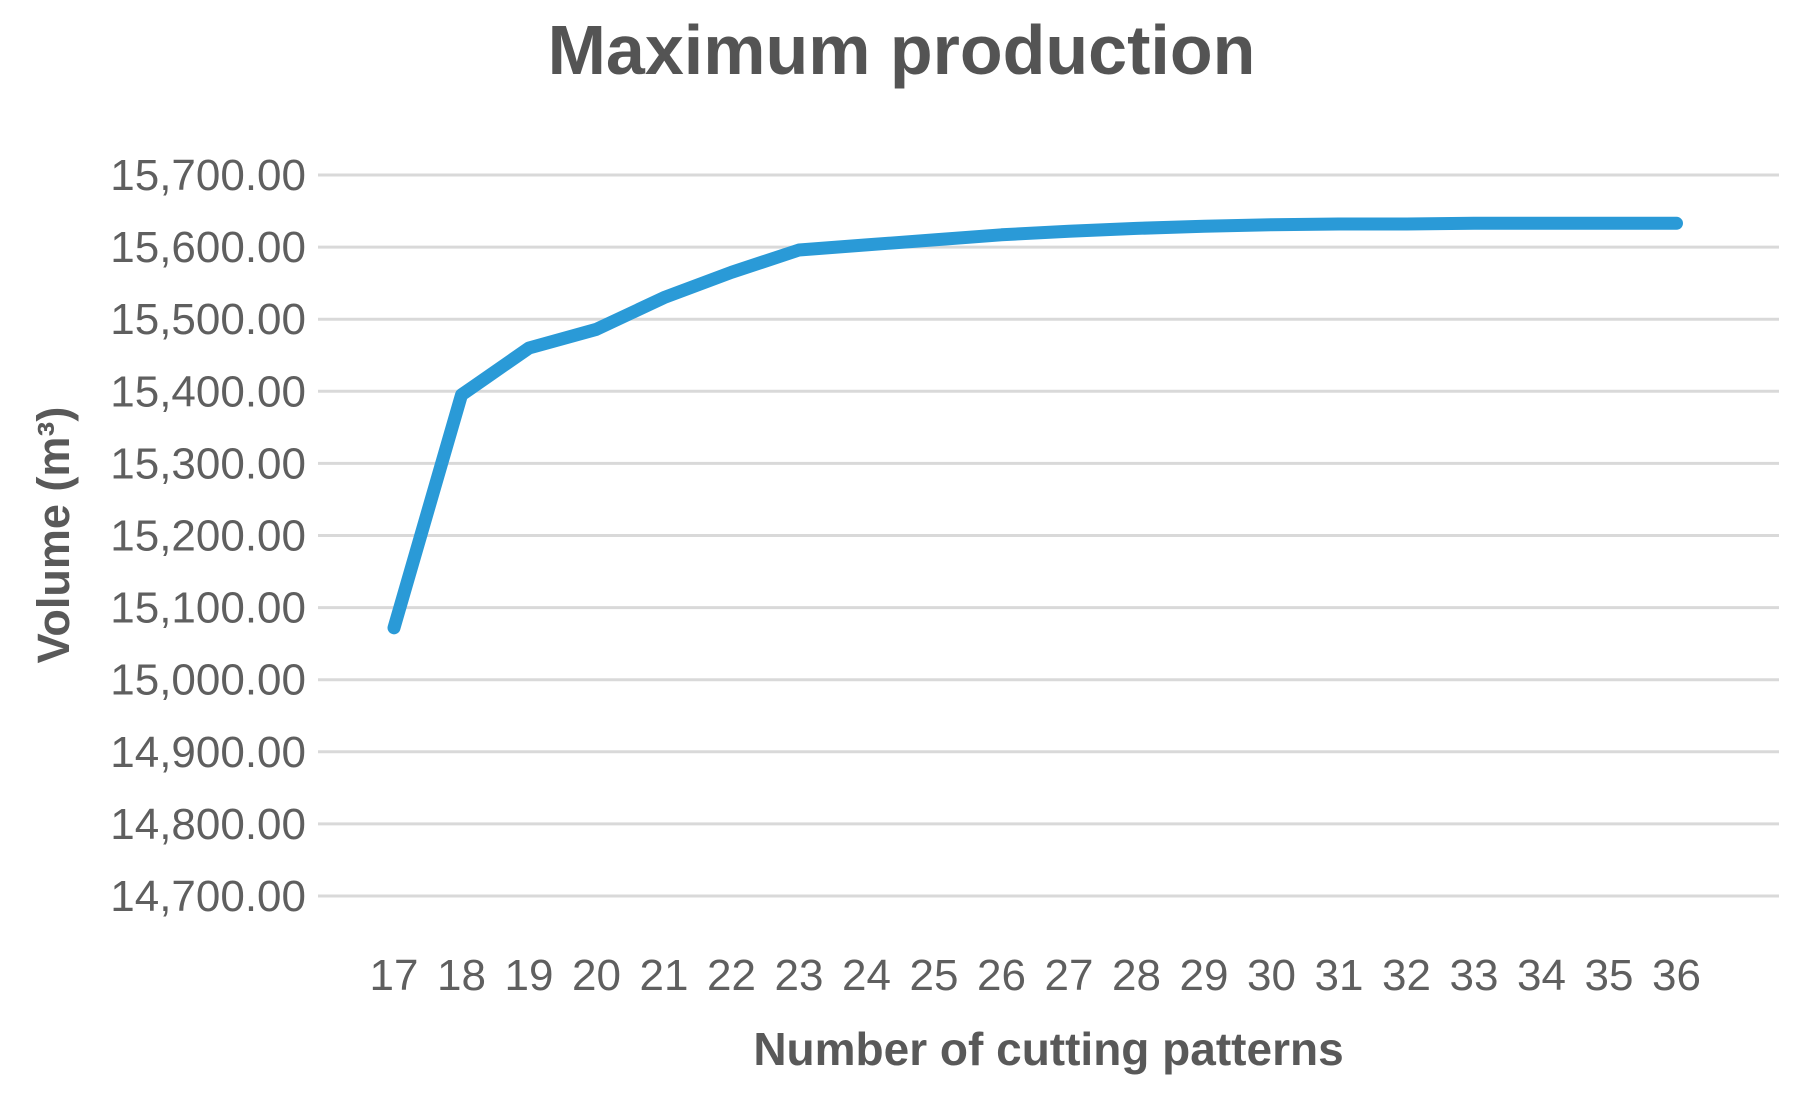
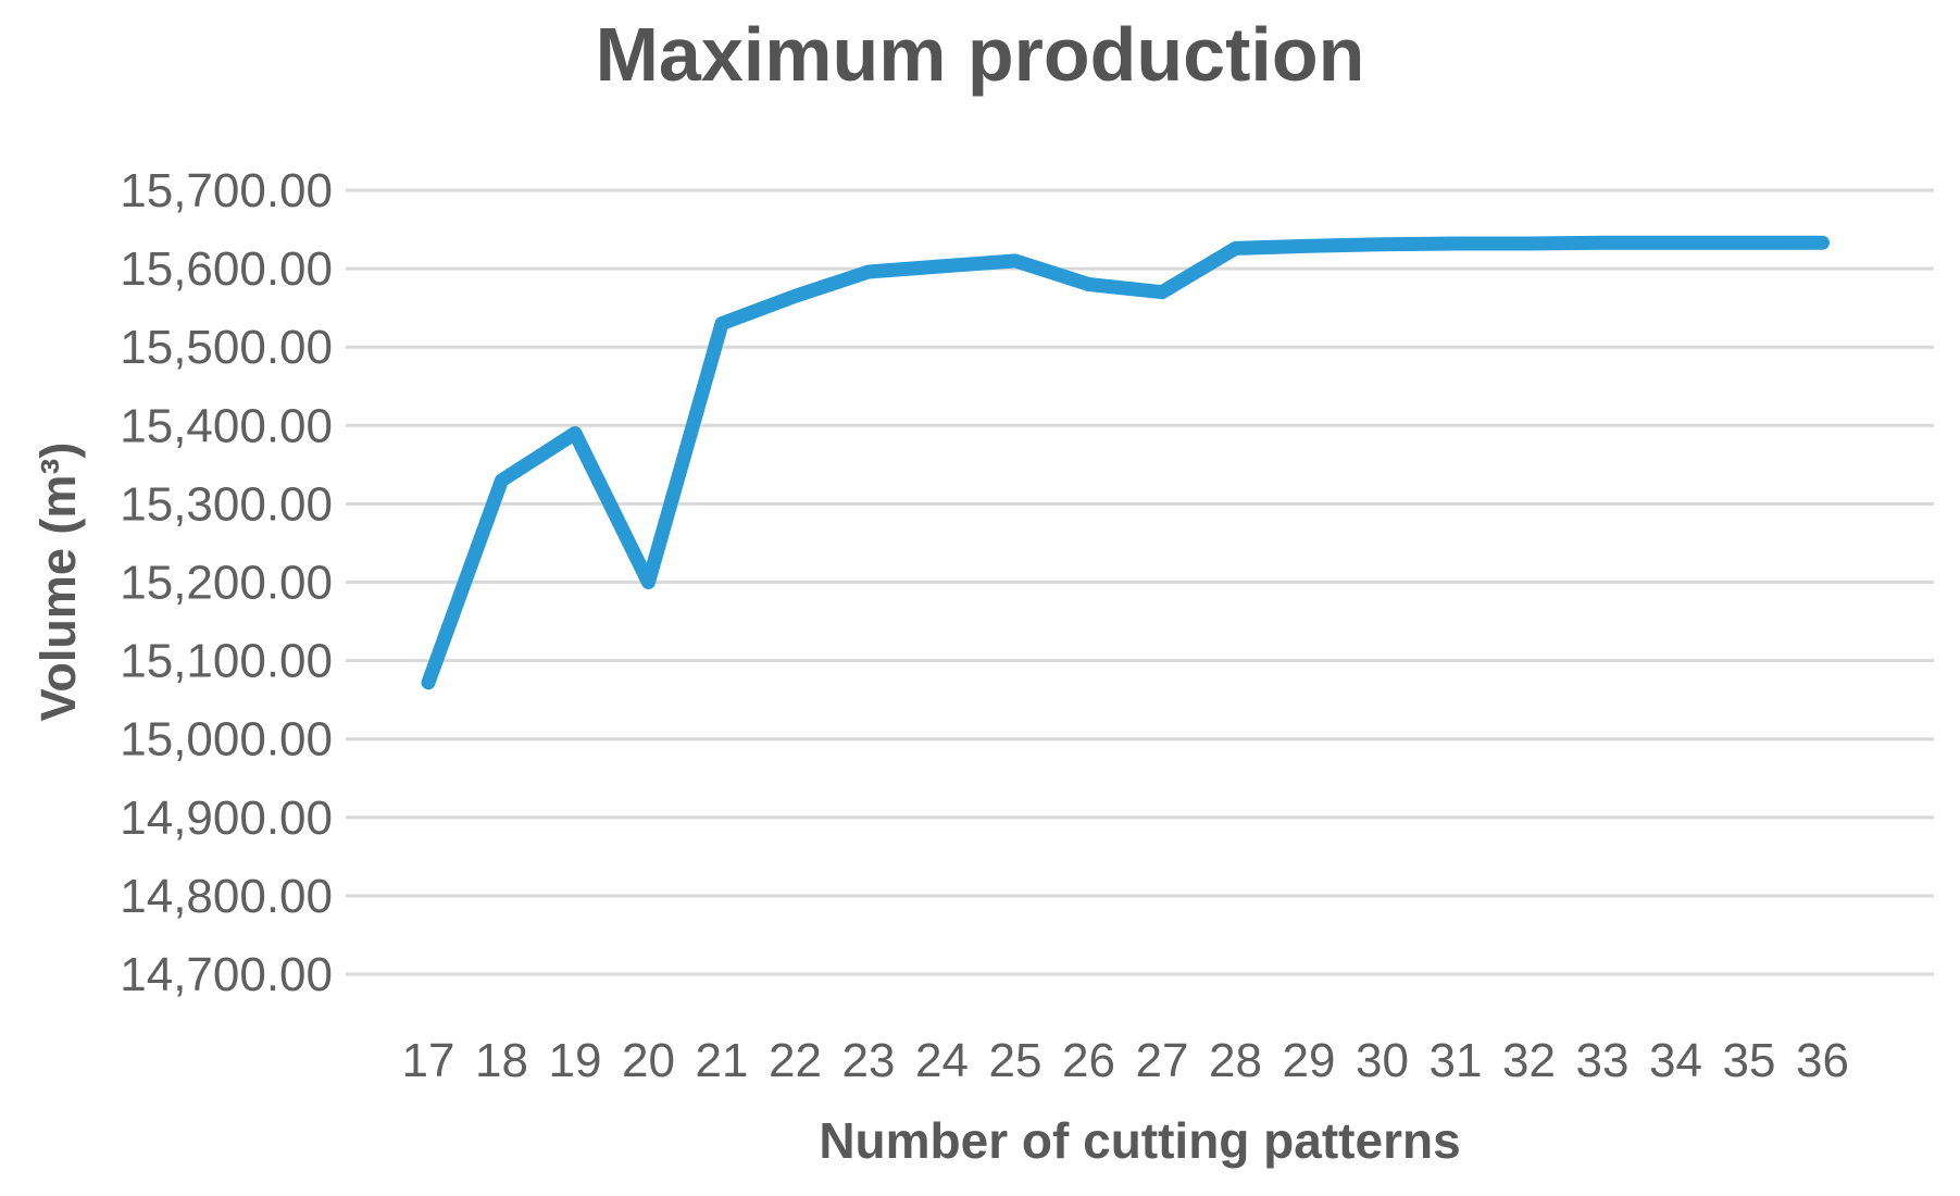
18: 15400 -> 15330
19: 15460 -> 15390
20: 15490 -> 15200
26: 15620 -> 15580
27: 15620 -> 15570
